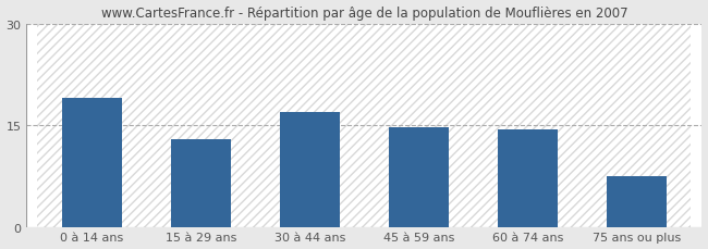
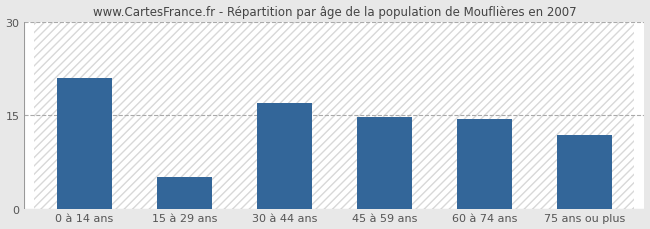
0 à 14 ans: 19.0 -> 21.0
15 à 29 ans: 13.0 -> 5.0
75 ans ou plus: 7.5 -> 11.8
